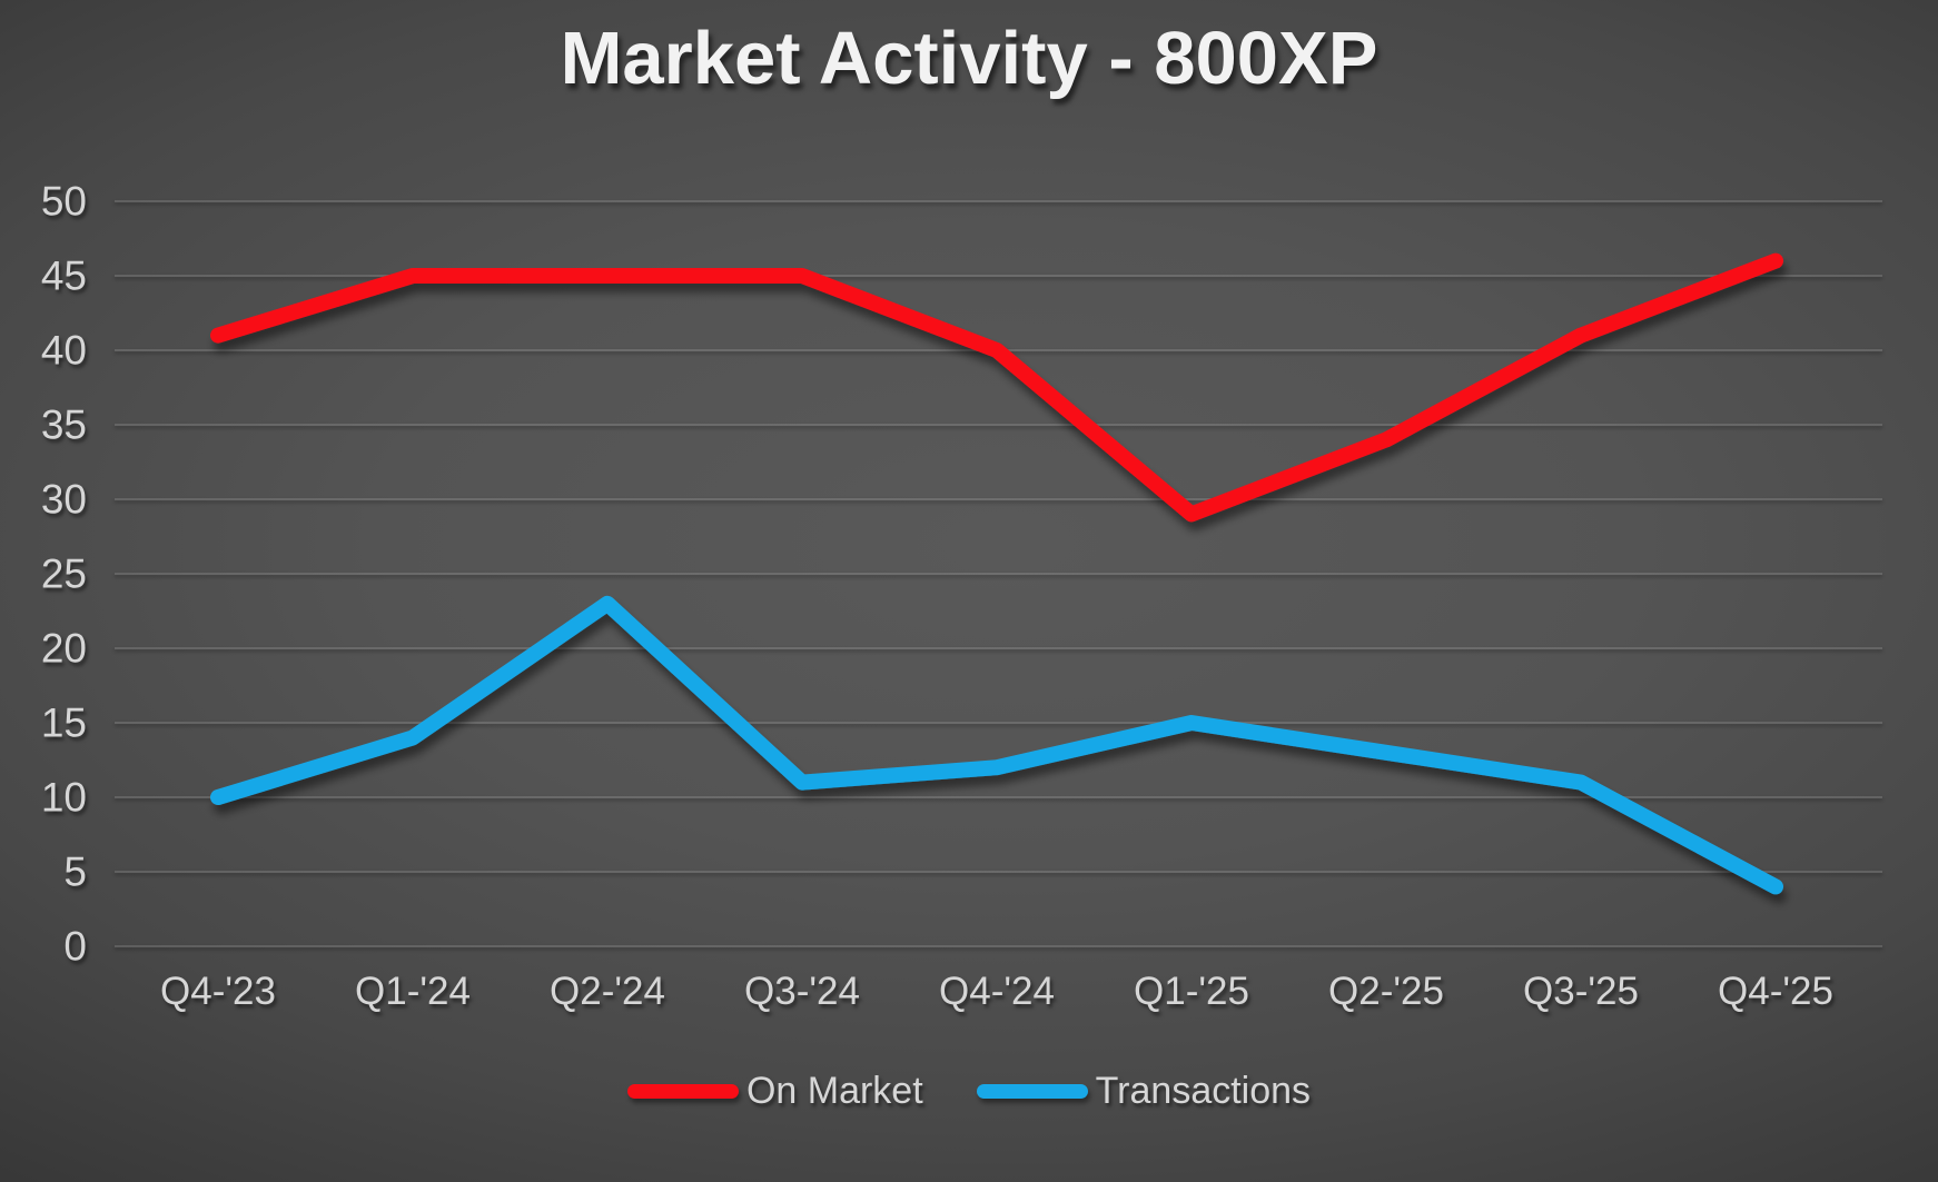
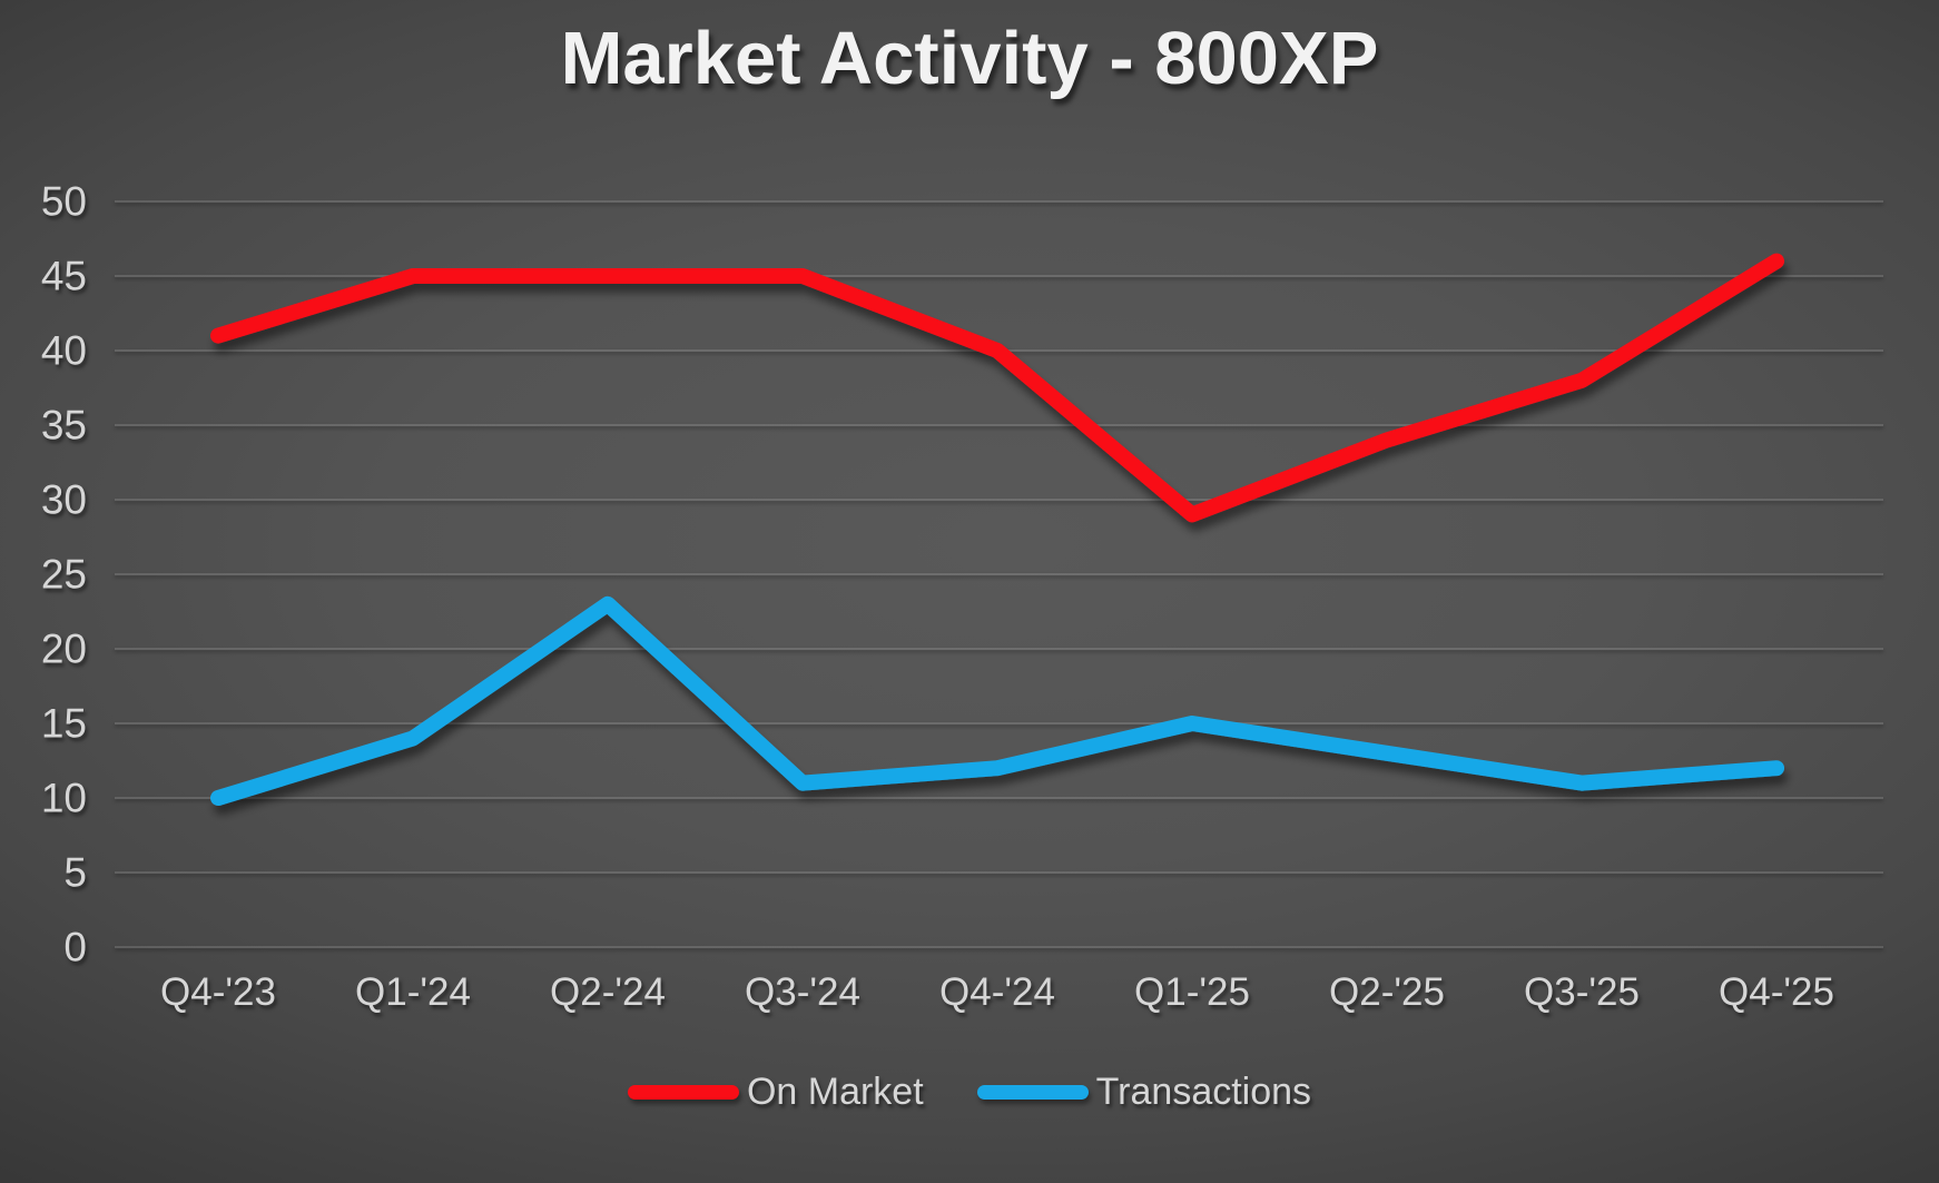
On Market/Q3-'25: 41 -> 38
Transactions/Q4-'25: 4 -> 12
